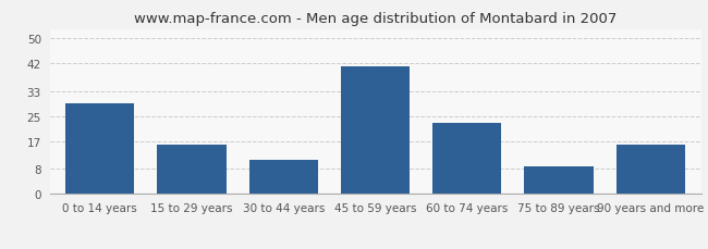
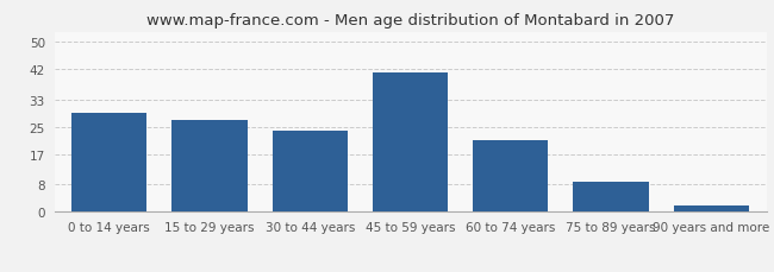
15 to 29 years: 16 -> 27
30 to 44 years: 11 -> 24
60 to 74 years: 23 -> 21
90 years and more: 16 -> 2
